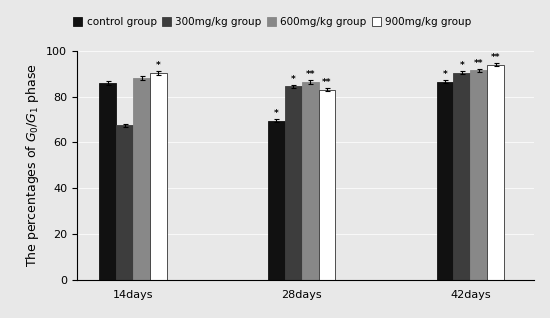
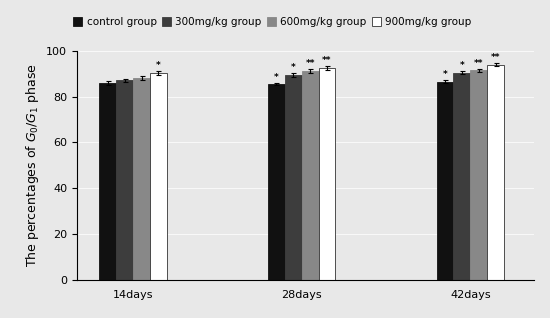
300mg/kg group/14days: 67.5 -> 87.2
control group/28days: 69.5 -> 85.5
300mg/kg group/28days: 84.5 -> 89.5
600mg/kg group/28days: 86.5 -> 91.2
900mg/kg group/28days: 83.0 -> 92.5
